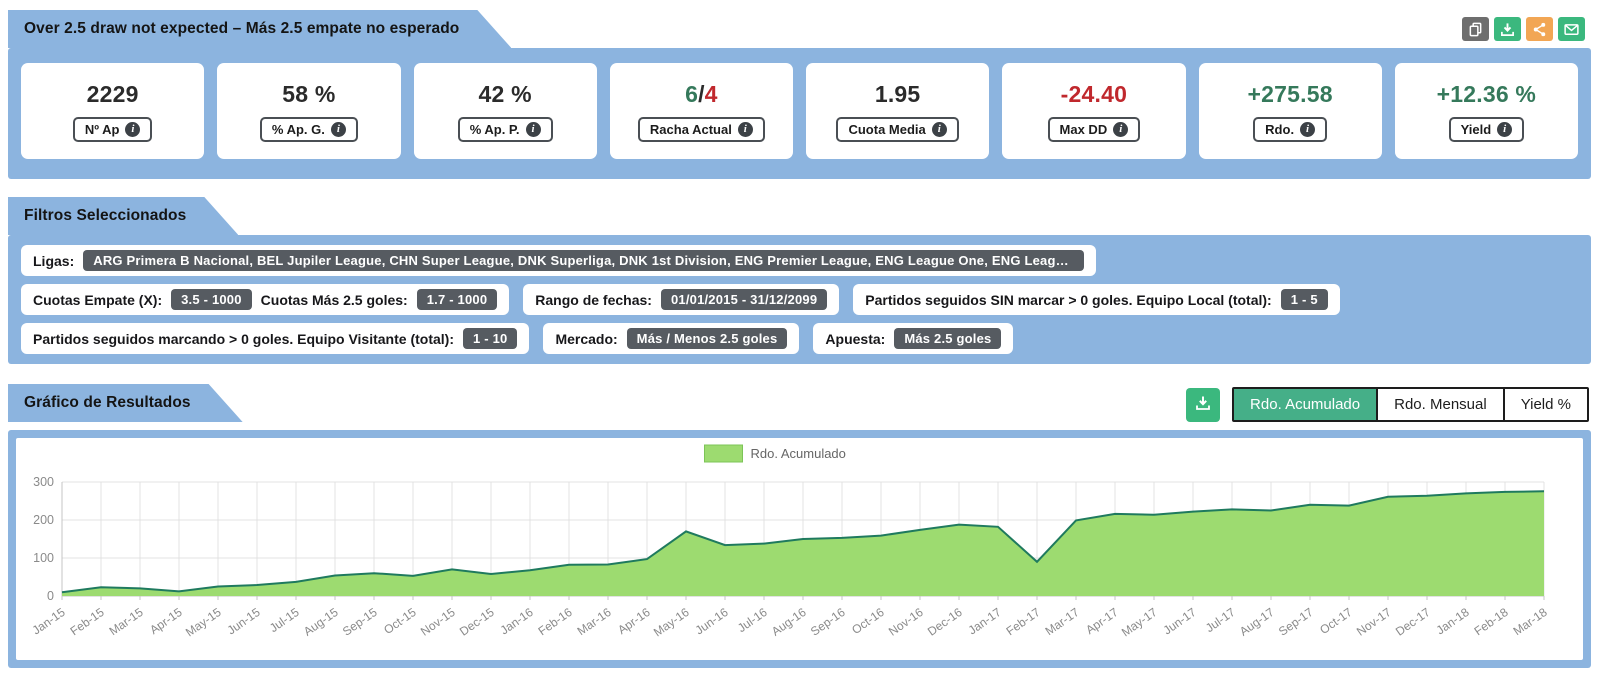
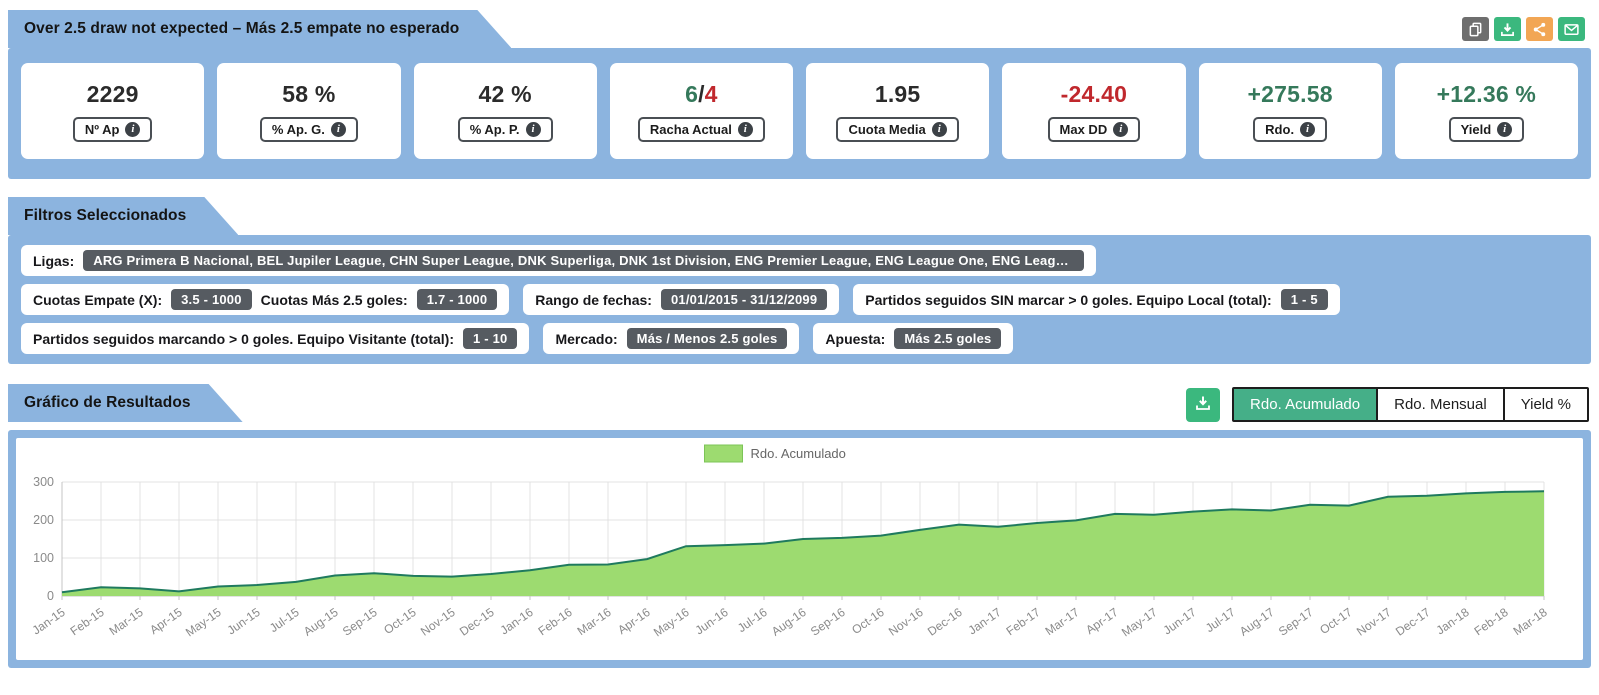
Nov-15: 70 -> 50
May-16: 170 -> 130
Feb-17: 90 -> 190
